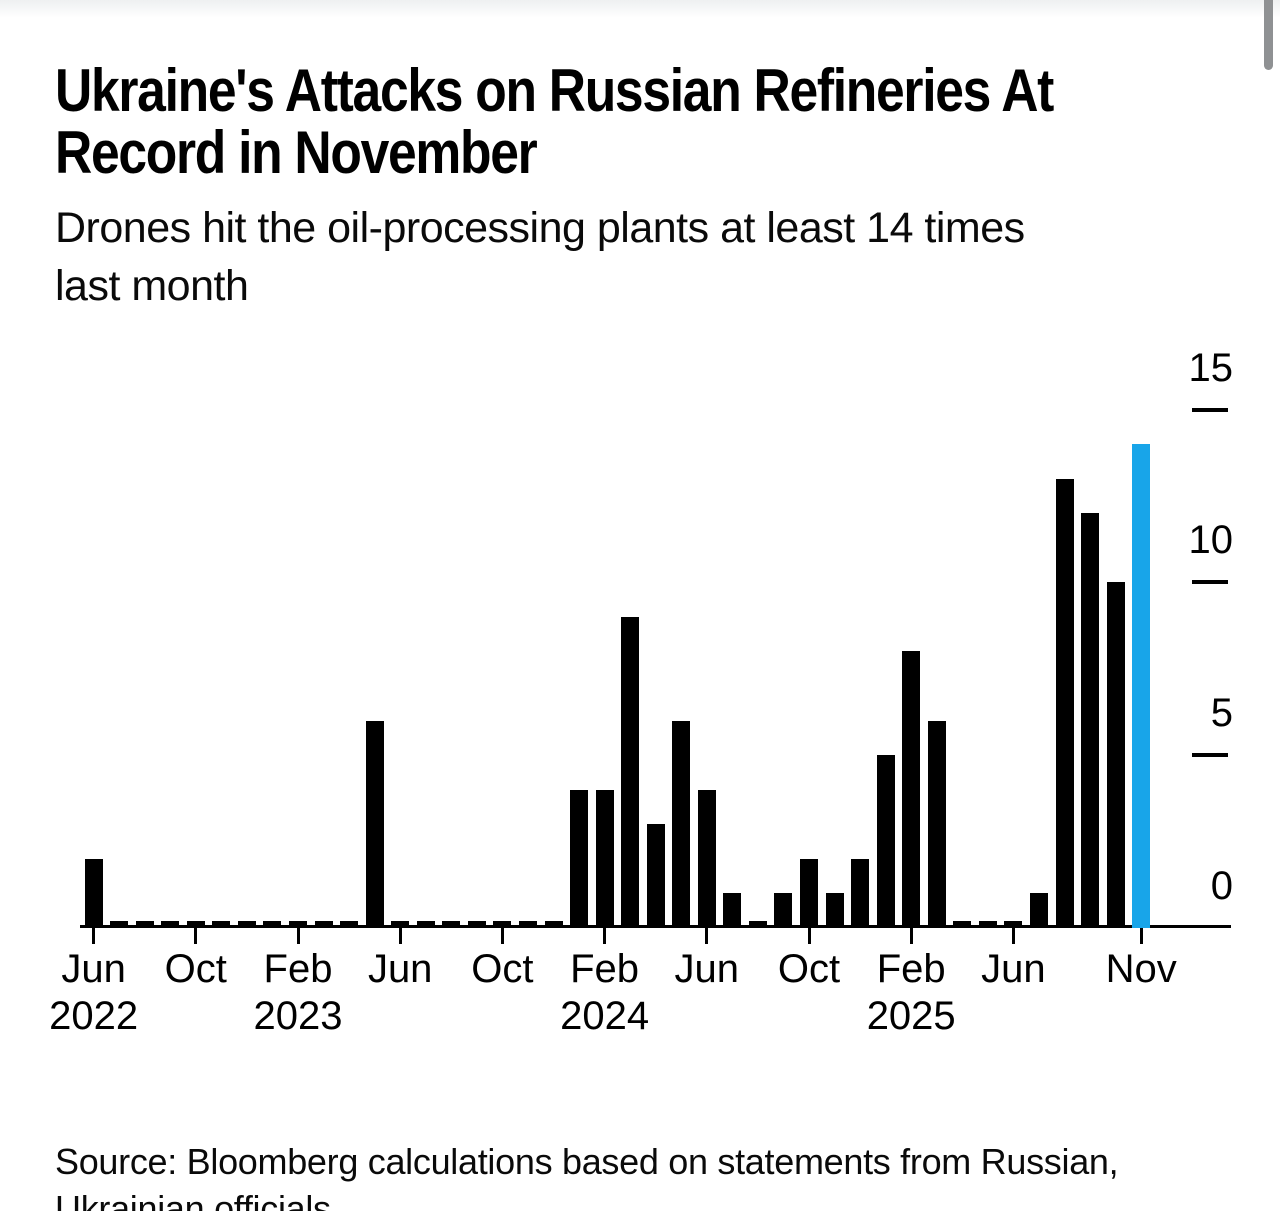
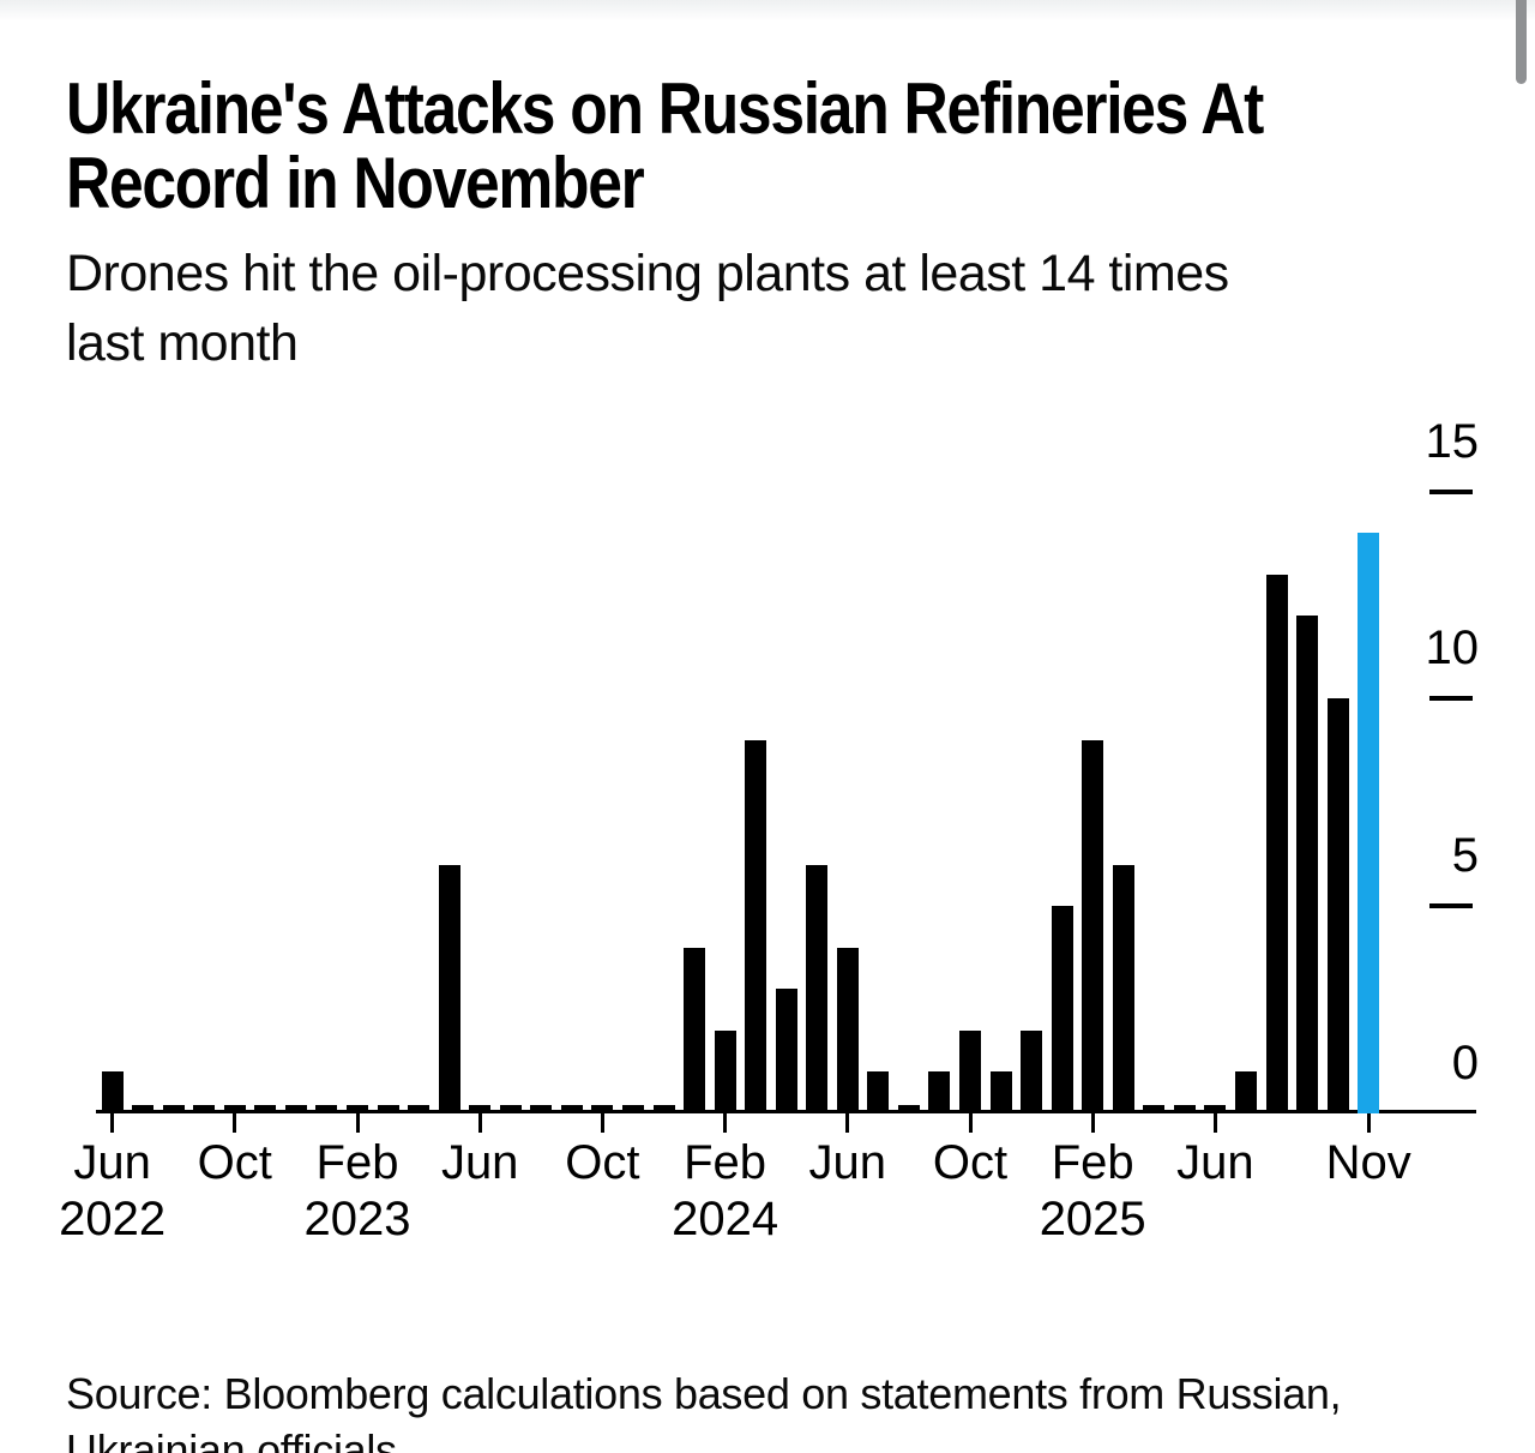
Jun 2022: 2 -> 1
Feb 2024: 4 -> 2
Feb 2025: 8 -> 9
